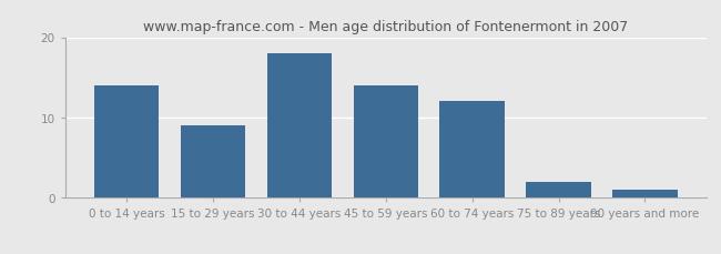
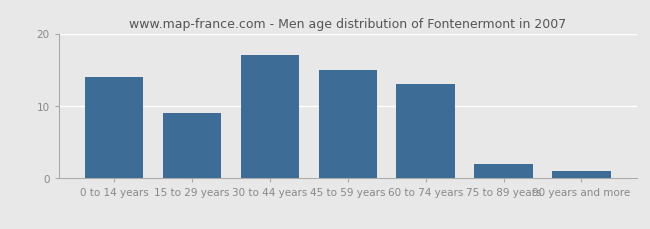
30 to 44 years: 18 -> 17
45 to 59 years: 14 -> 15
60 to 74 years: 12 -> 13
